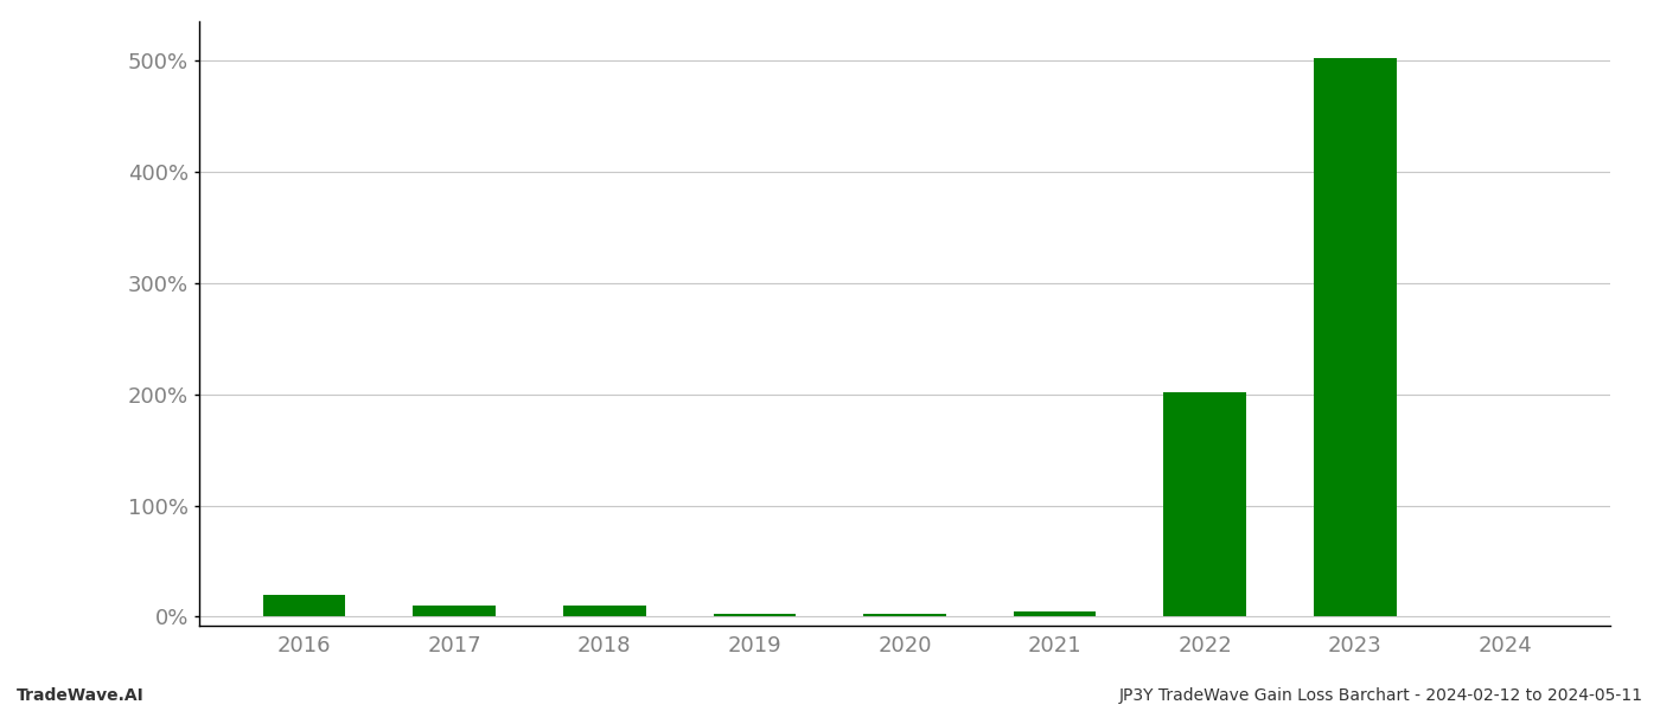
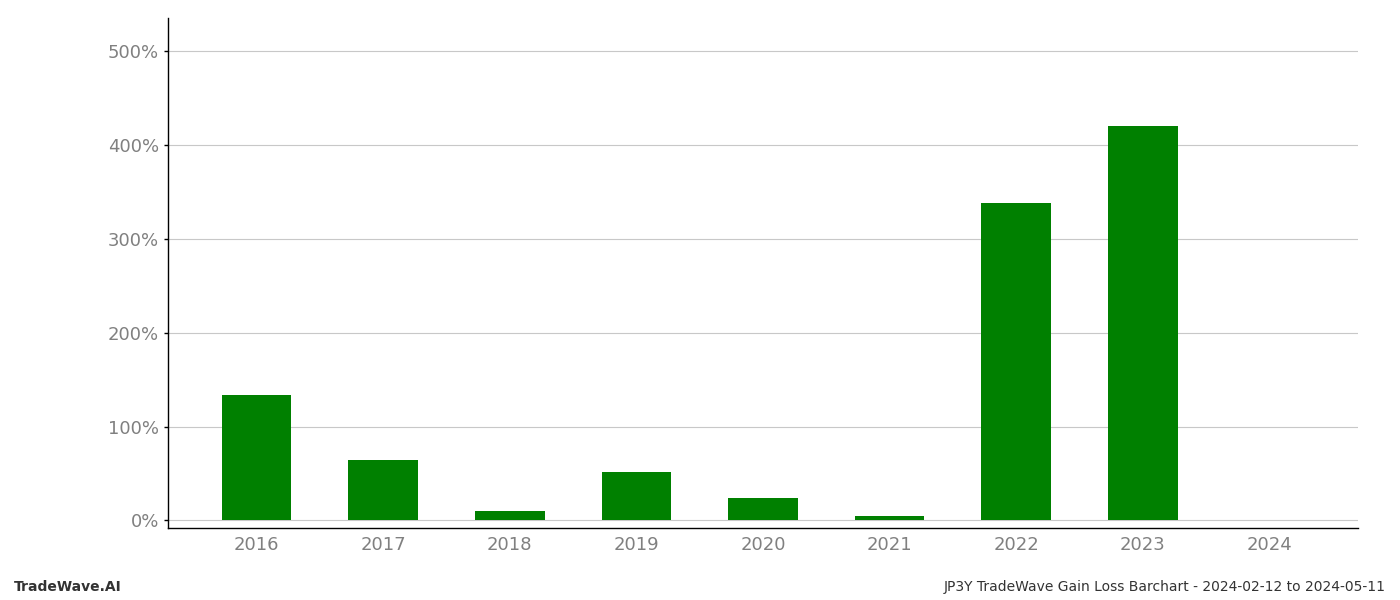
2016: 20% -> 134%
2017: 10% -> 64%
2019: 3% -> 52%
2020: 3% -> 24%
2022: 202% -> 338%
2023: 502% -> 420%
